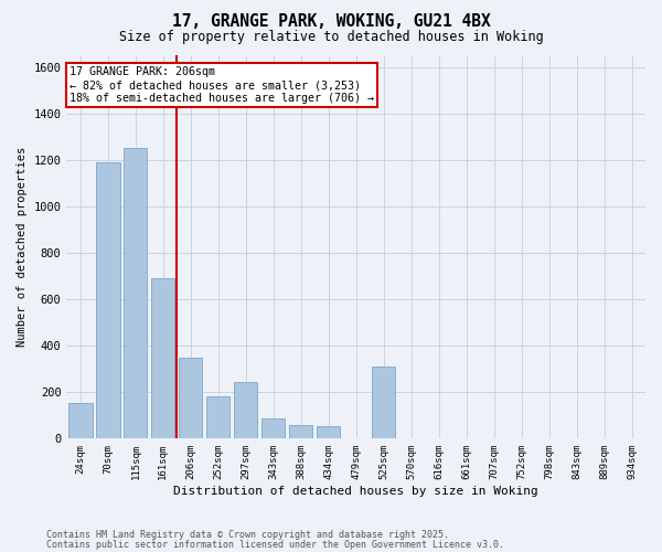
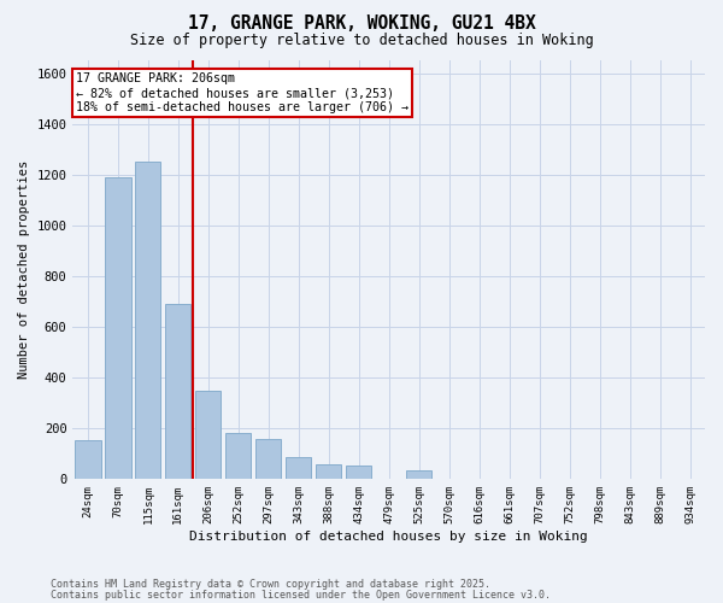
297sqm: 245 -> 160
525sqm: 310 -> 35
